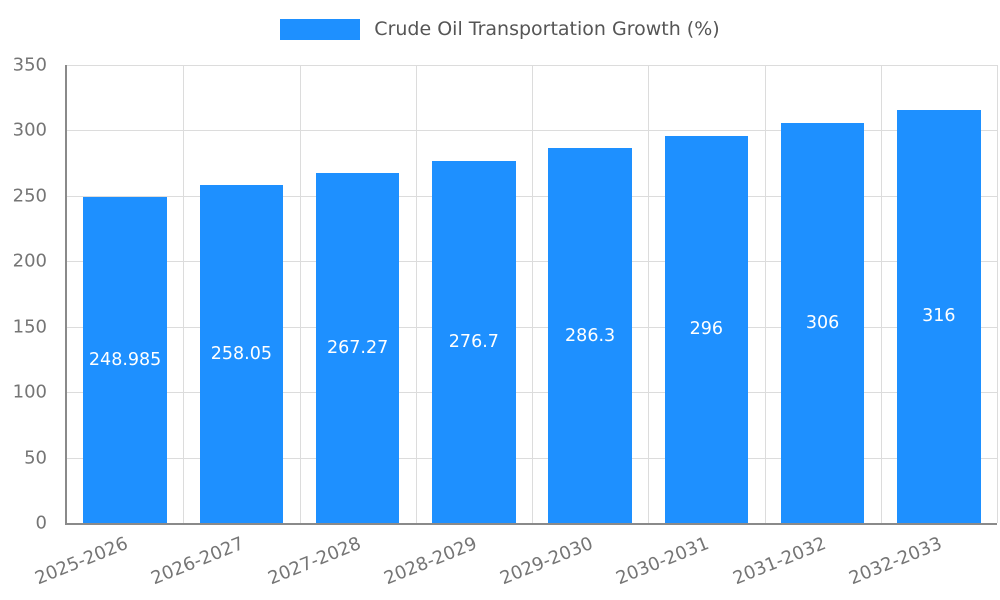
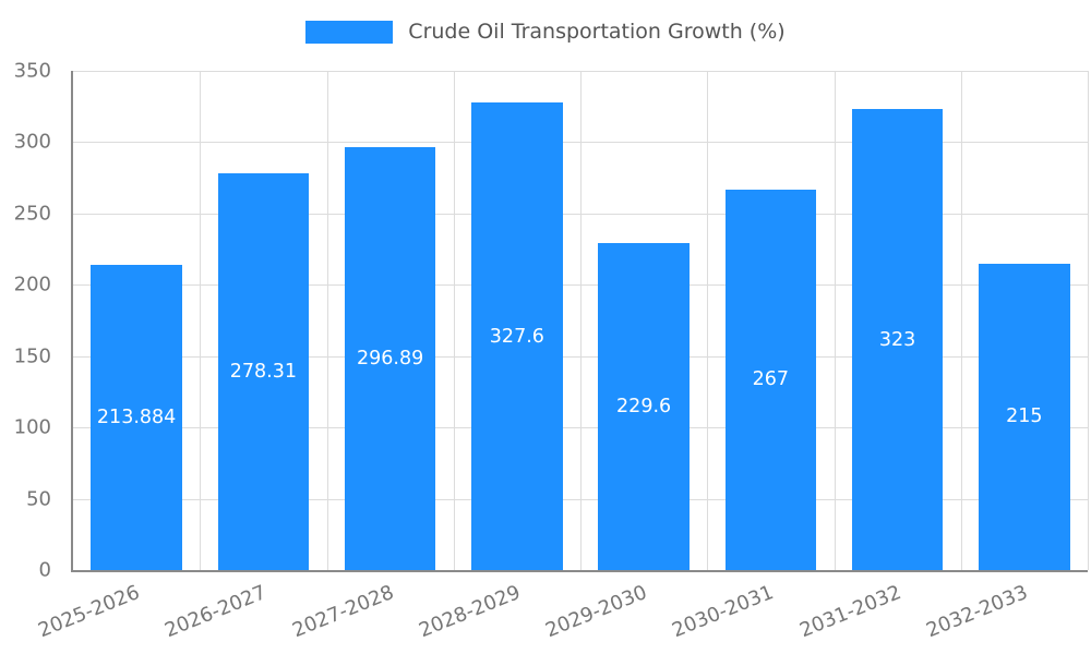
2025-2026: 248.985 -> 213.884
2026-2027: 258.05 -> 278.31
2027-2028: 267.27 -> 296.89
2028-2029: 276.7 -> 327.6
2029-2030: 286.3 -> 229.6
2030-2031: 296 -> 267
2031-2032: 306 -> 323
2032-2033: 316 -> 215
